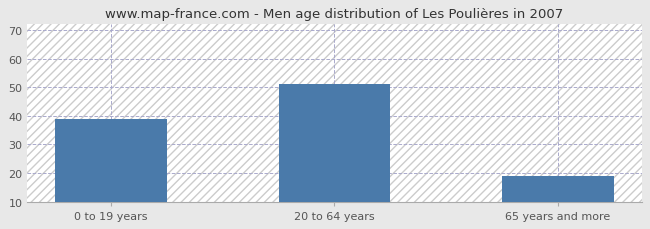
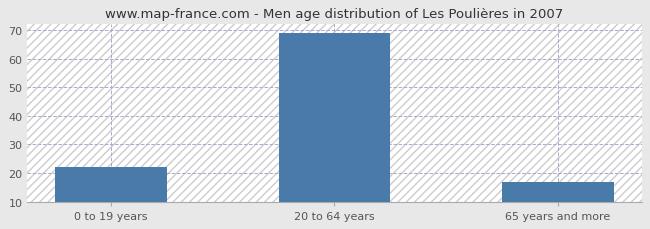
0 to 19 years: 39 -> 22
20 to 64 years: 51 -> 69
65 years and more: 19 -> 17
